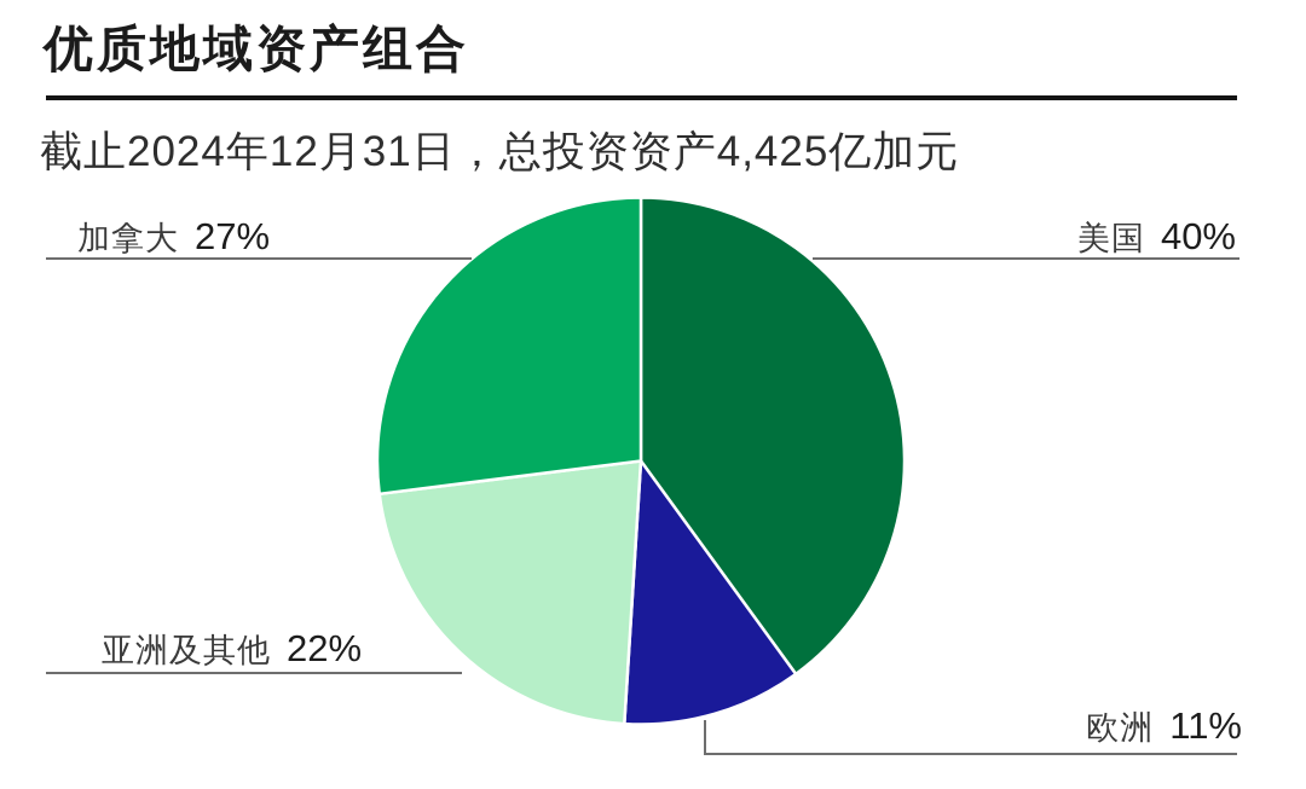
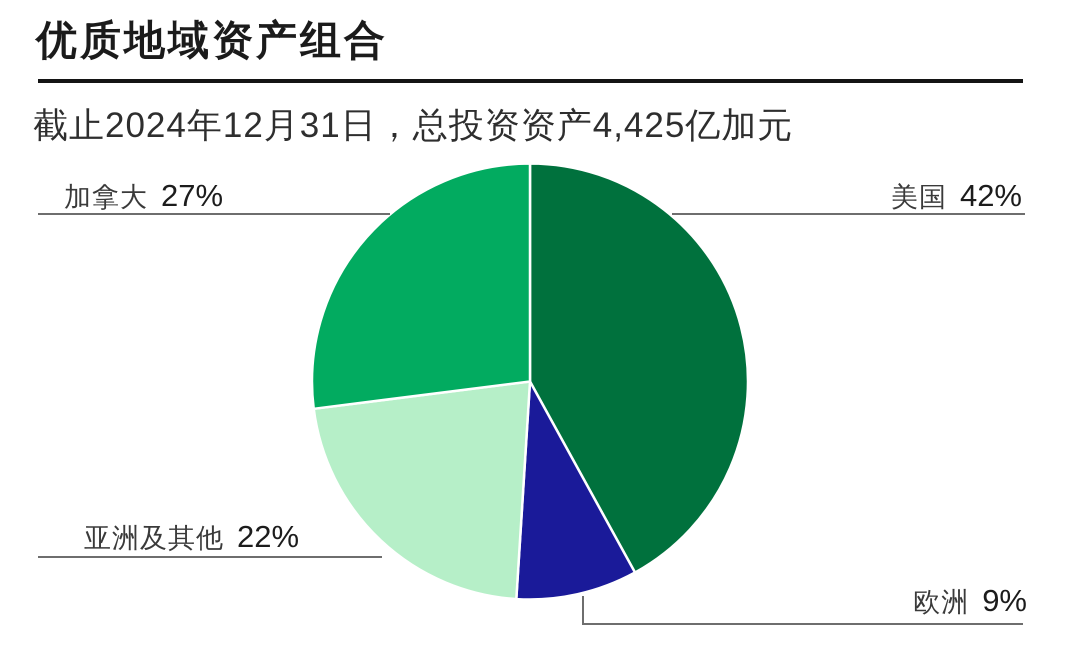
美国: 40% -> 42%
欧洲: 11% -> 9%
